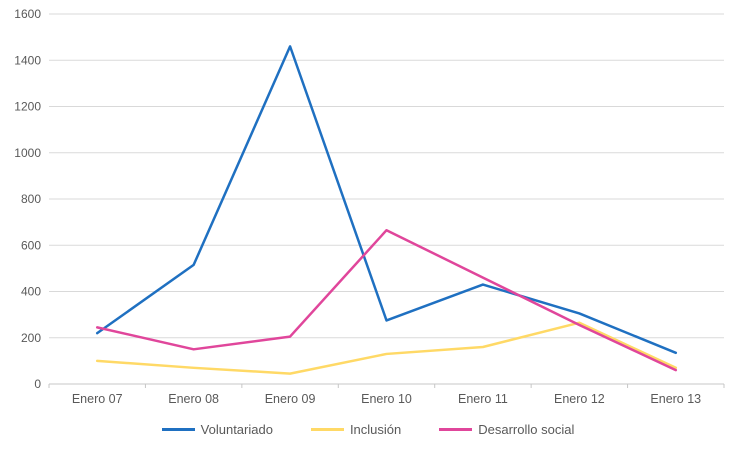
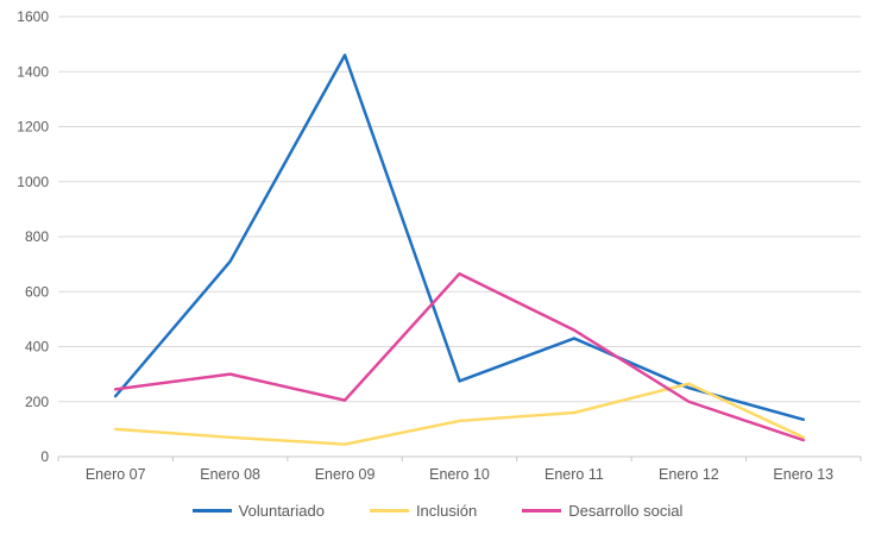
Voluntariado/Enero 08: 520 -> 710
Desarrollo social/Enero 08: 150 -> 300
Voluntariado/Enero 12: 300 -> 250
Desarrollo social/Enero 12: 260 -> 200
